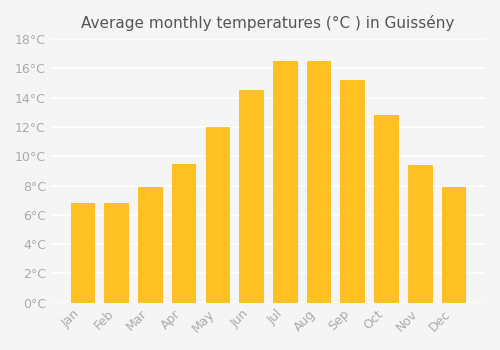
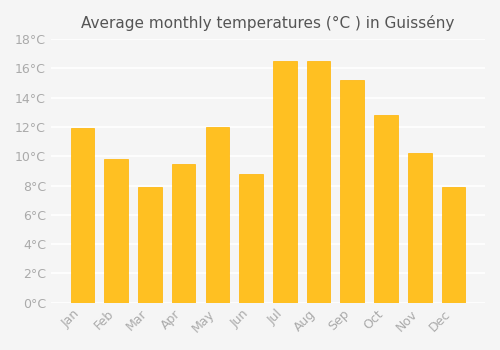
Jan: 6.8°C -> 11.9°C
Feb: 6.8°C -> 9.8°C
Jun: 14.5°C -> 8.8°C
Nov: 9.4°C -> 10.2°C
